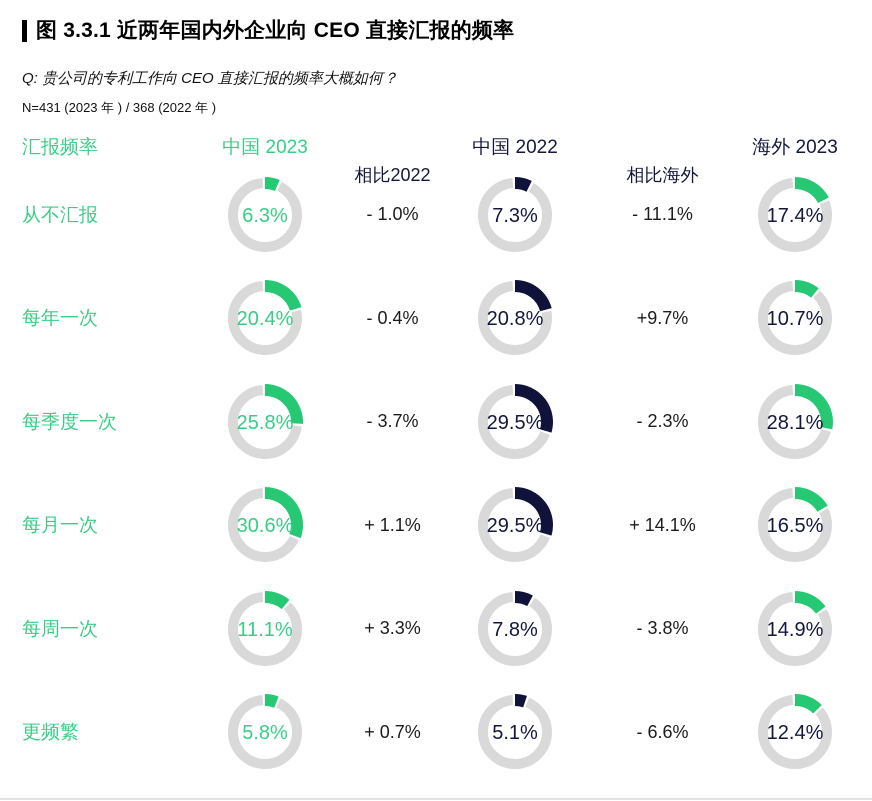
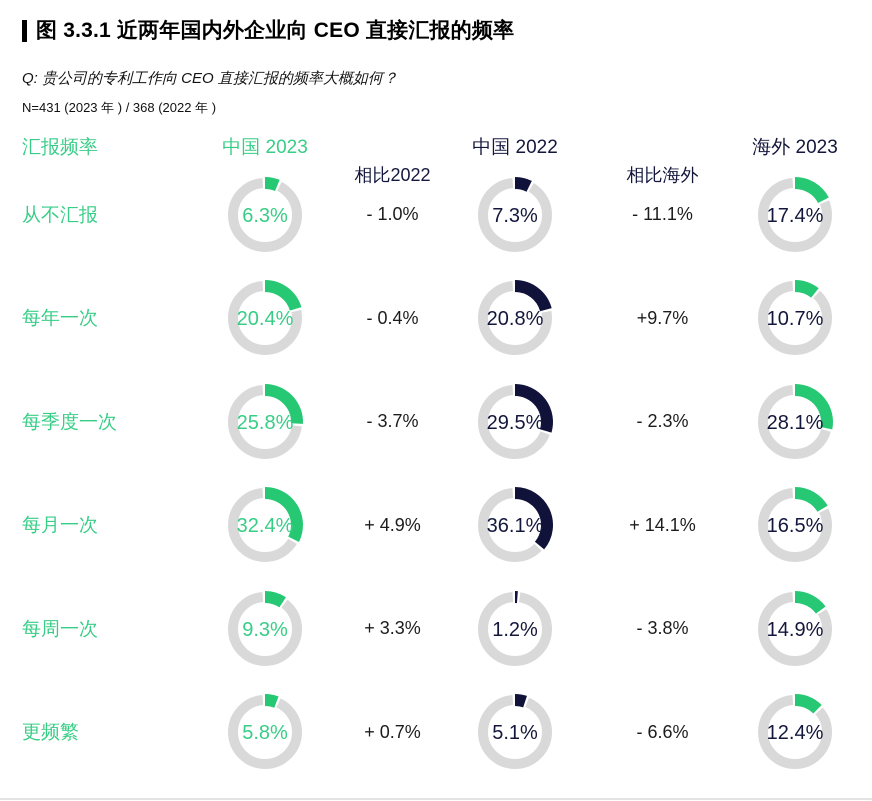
中国 2023/每月一次: 30.6% -> 32.4%
相比2022/每月一次: 1.1% -> 4.9%
中国 2022/每月一次: 29.5% -> 36.1%
中国 2023/每周一次: 11.1% -> 9.3%
中国 2022/每周一次: 7.8% -> 1.2%
